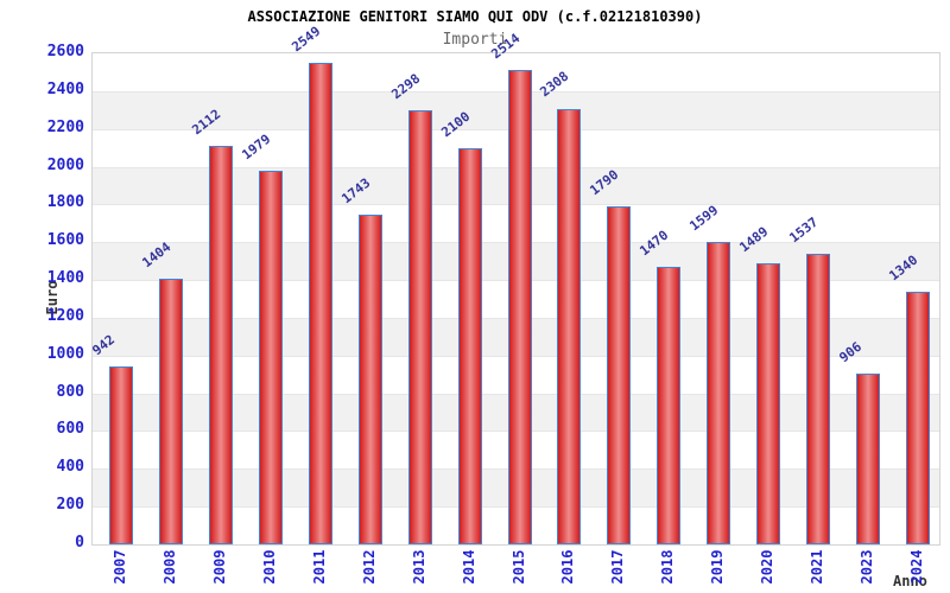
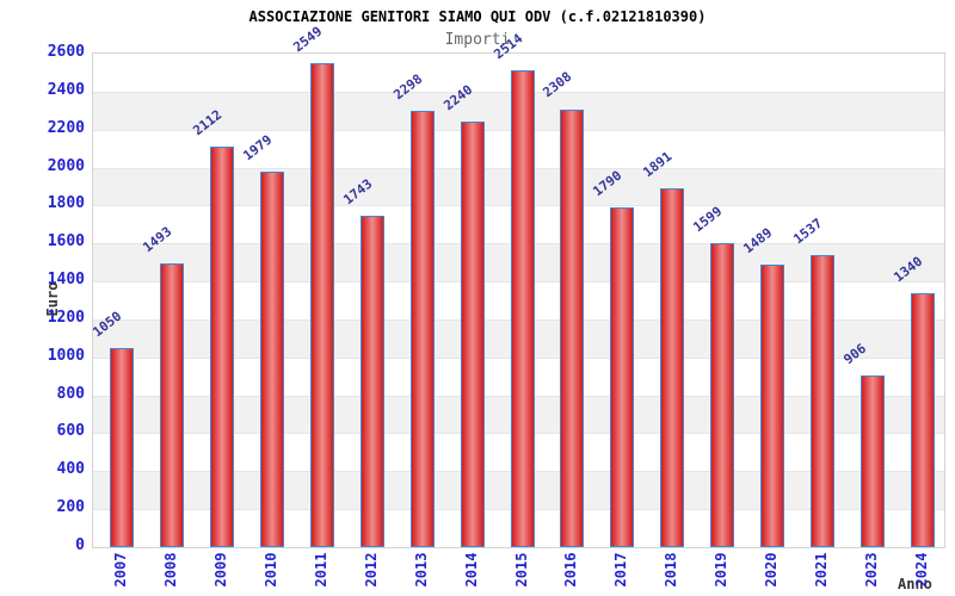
2007: 942 -> 1050
2008: 1404 -> 1493
2014: 2100 -> 2240
2018: 1470 -> 1891
